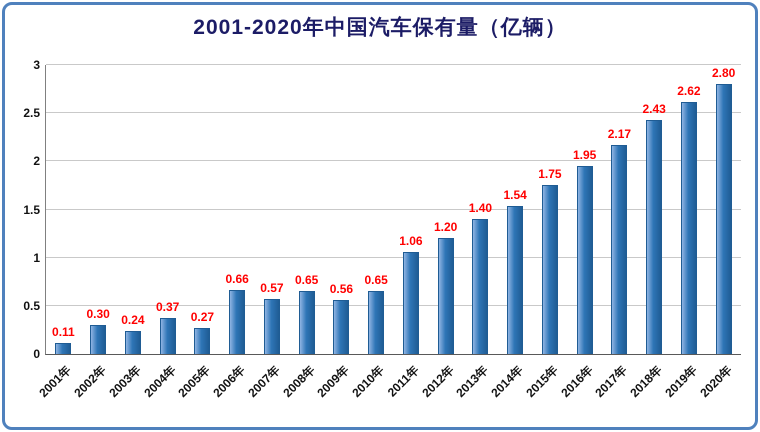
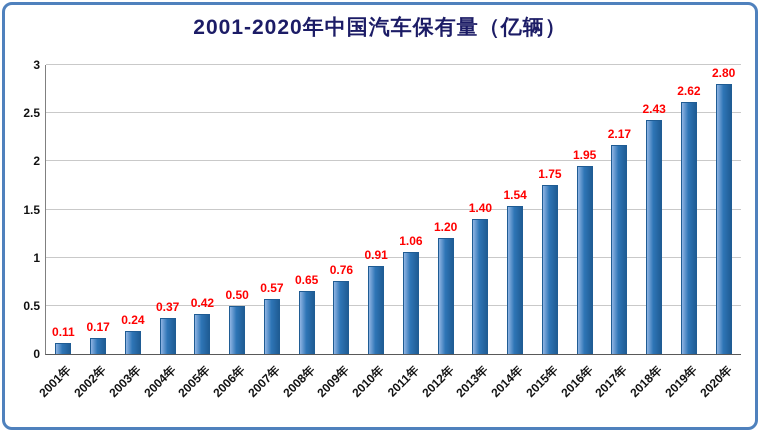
2002年: 0.30 -> 0.17
2005年: 0.27 -> 0.42
2006年: 0.66 -> 0.50
2009年: 0.56 -> 0.76
2010年: 0.65 -> 0.91
